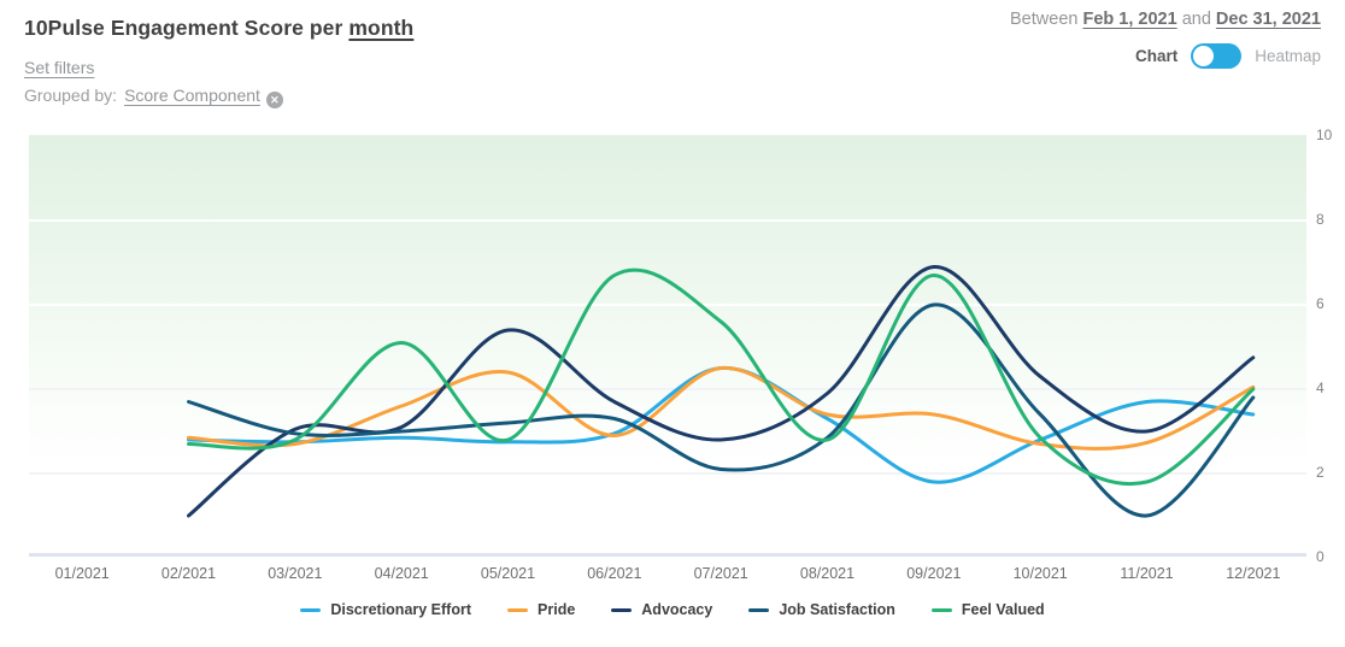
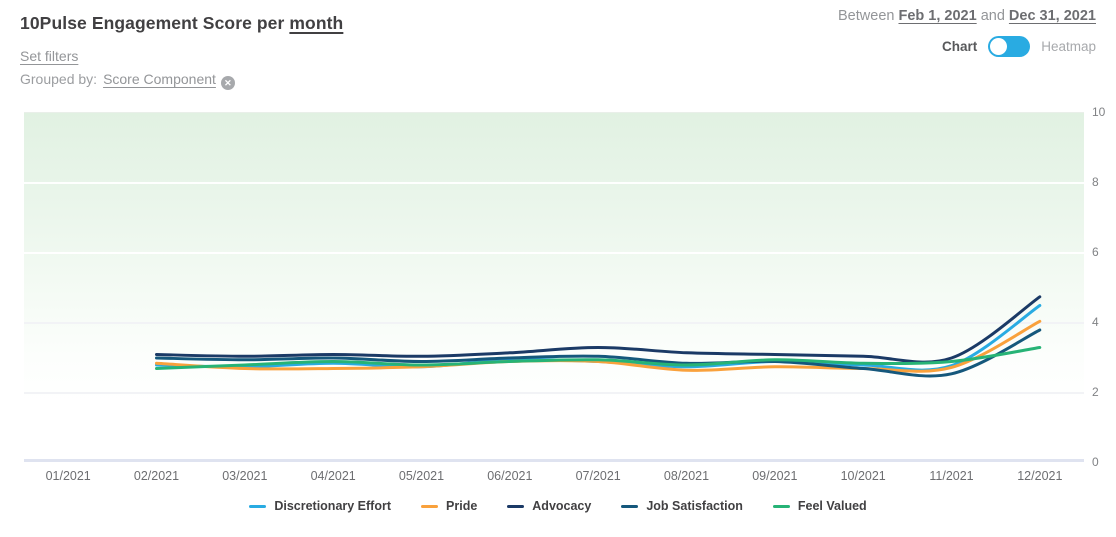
Advocacy/02/2021: 1.0 -> 3.1
Job Satisfaction/02/2021: 3.7 -> 3.0
Pride/04/2021: 3.6 -> 2.7
Feel Valued/04/2021: 5.1 -> 2.9
Pride/05/2021: 4.4 -> 2.8
Advocacy/05/2021: 5.4 -> 3.0
Job Satisfaction/05/2021: 3.2 -> 2.9
Advocacy/06/2021: 3.7 -> 3.1
Job Satisfaction/06/2021: 3.3 -> 3.0
Feel Valued/06/2021: 6.7 -> 2.9
Discretionary Effort/07/2021: 4.5 -> 2.9
Pride/07/2021: 4.5 -> 2.9
Advocacy/07/2021: 2.8 -> 3.3
Job Satisfaction/07/2021: 2.1 -> 3.0
Feel Valued/07/2021: 5.6 -> 3.0
Discretionary Effort/08/2021: 3.3 -> 2.8
Pride/08/2021: 3.4 -> 2.6
Advocacy/08/2021: 3.9 -> 3.1
Discretionary Effort/09/2021: 1.8 -> 2.9
Pride/09/2021: 3.4 -> 2.8
Advocacy/09/2021: 6.9 -> 3.1
Job Satisfaction/09/2021: 6.0 -> 2.9
Feel Valued/09/2021: 6.7 -> 3.0
Advocacy/10/2021: 4.3 -> 3.0
Job Satisfaction/10/2021: 3.4 -> 2.7
Discretionary Effort/11/2021: 3.7 -> 2.8
Job Satisfaction/11/2021: 1.0 -> 2.5
Feel Valued/11/2021: 1.8 -> 2.9
Discretionary Effort/12/2021: 3.4 -> 4.5
Feel Valued/12/2021: 4.0 -> 3.3
